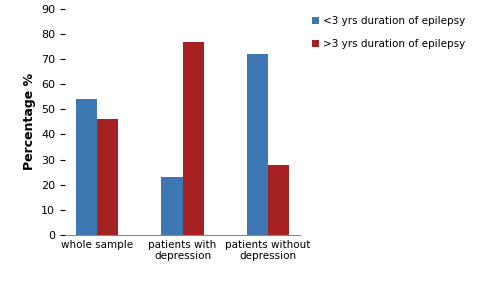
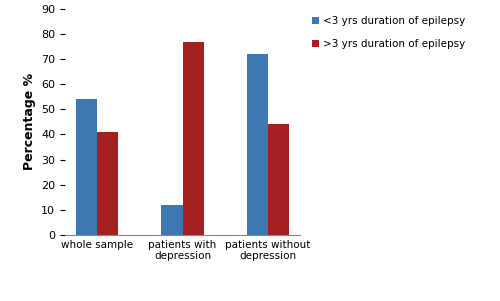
>3 yrs duration of epilepsy/whole sample: 46 -> 41
<3 yrs duration of epilepsy/patients with depression: 23 -> 12
>3 yrs duration of epilepsy/patients without depression: 28 -> 44
